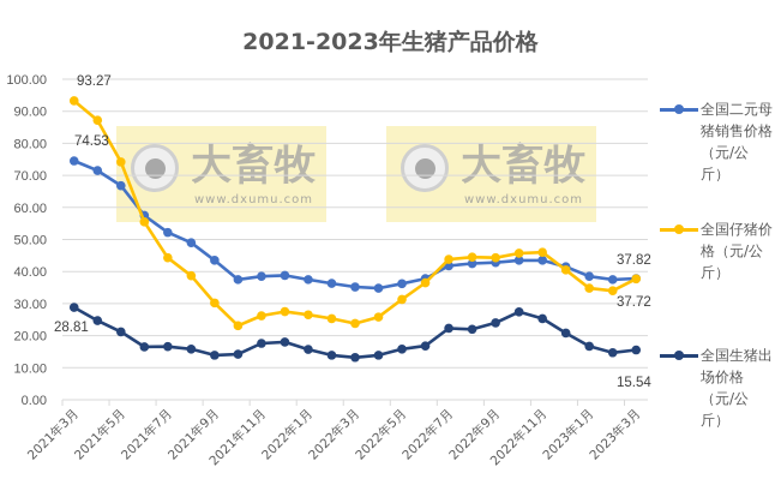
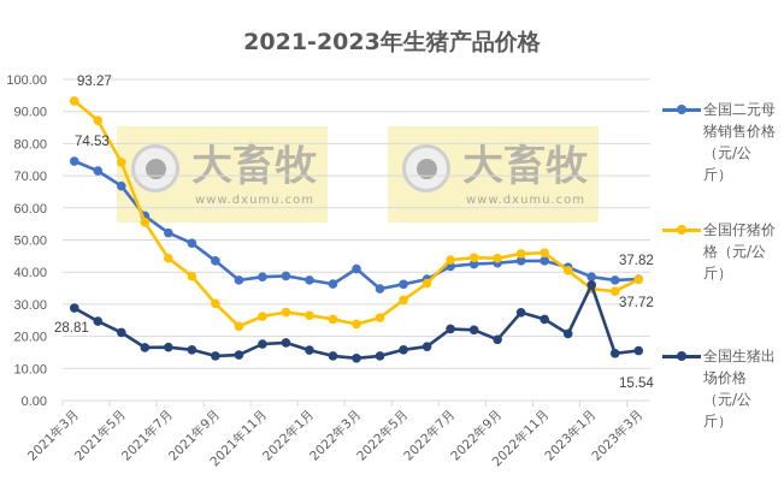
全国二元母猪销售价格（元/公斤）/2022年3月: 35 -> 41
全国生猪出场价格（元/公斤）/2022年9月: 24 -> 19
全国生猪出场价格（元/公斤）/2023年1月: 17 -> 36
